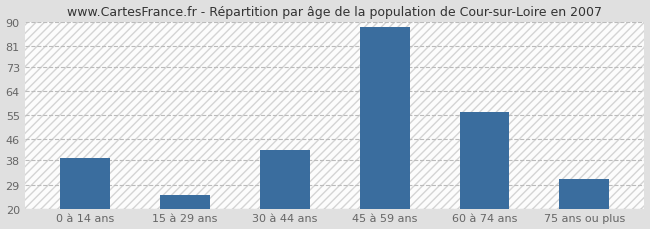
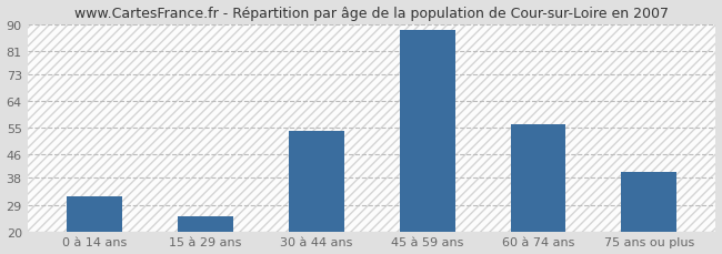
0 à 14 ans: 39 -> 32
30 à 44 ans: 42 -> 54
75 ans ou plus: 31 -> 40
